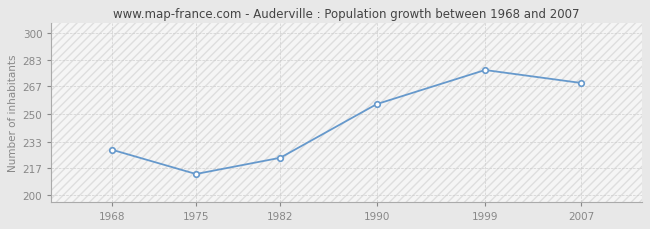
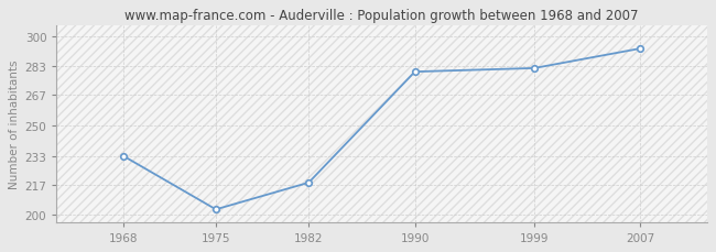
1968: 228 -> 233
1975: 213 -> 203
1982: 223 -> 218
1990: 256 -> 280
1999: 277 -> 282
2007: 269 -> 293
